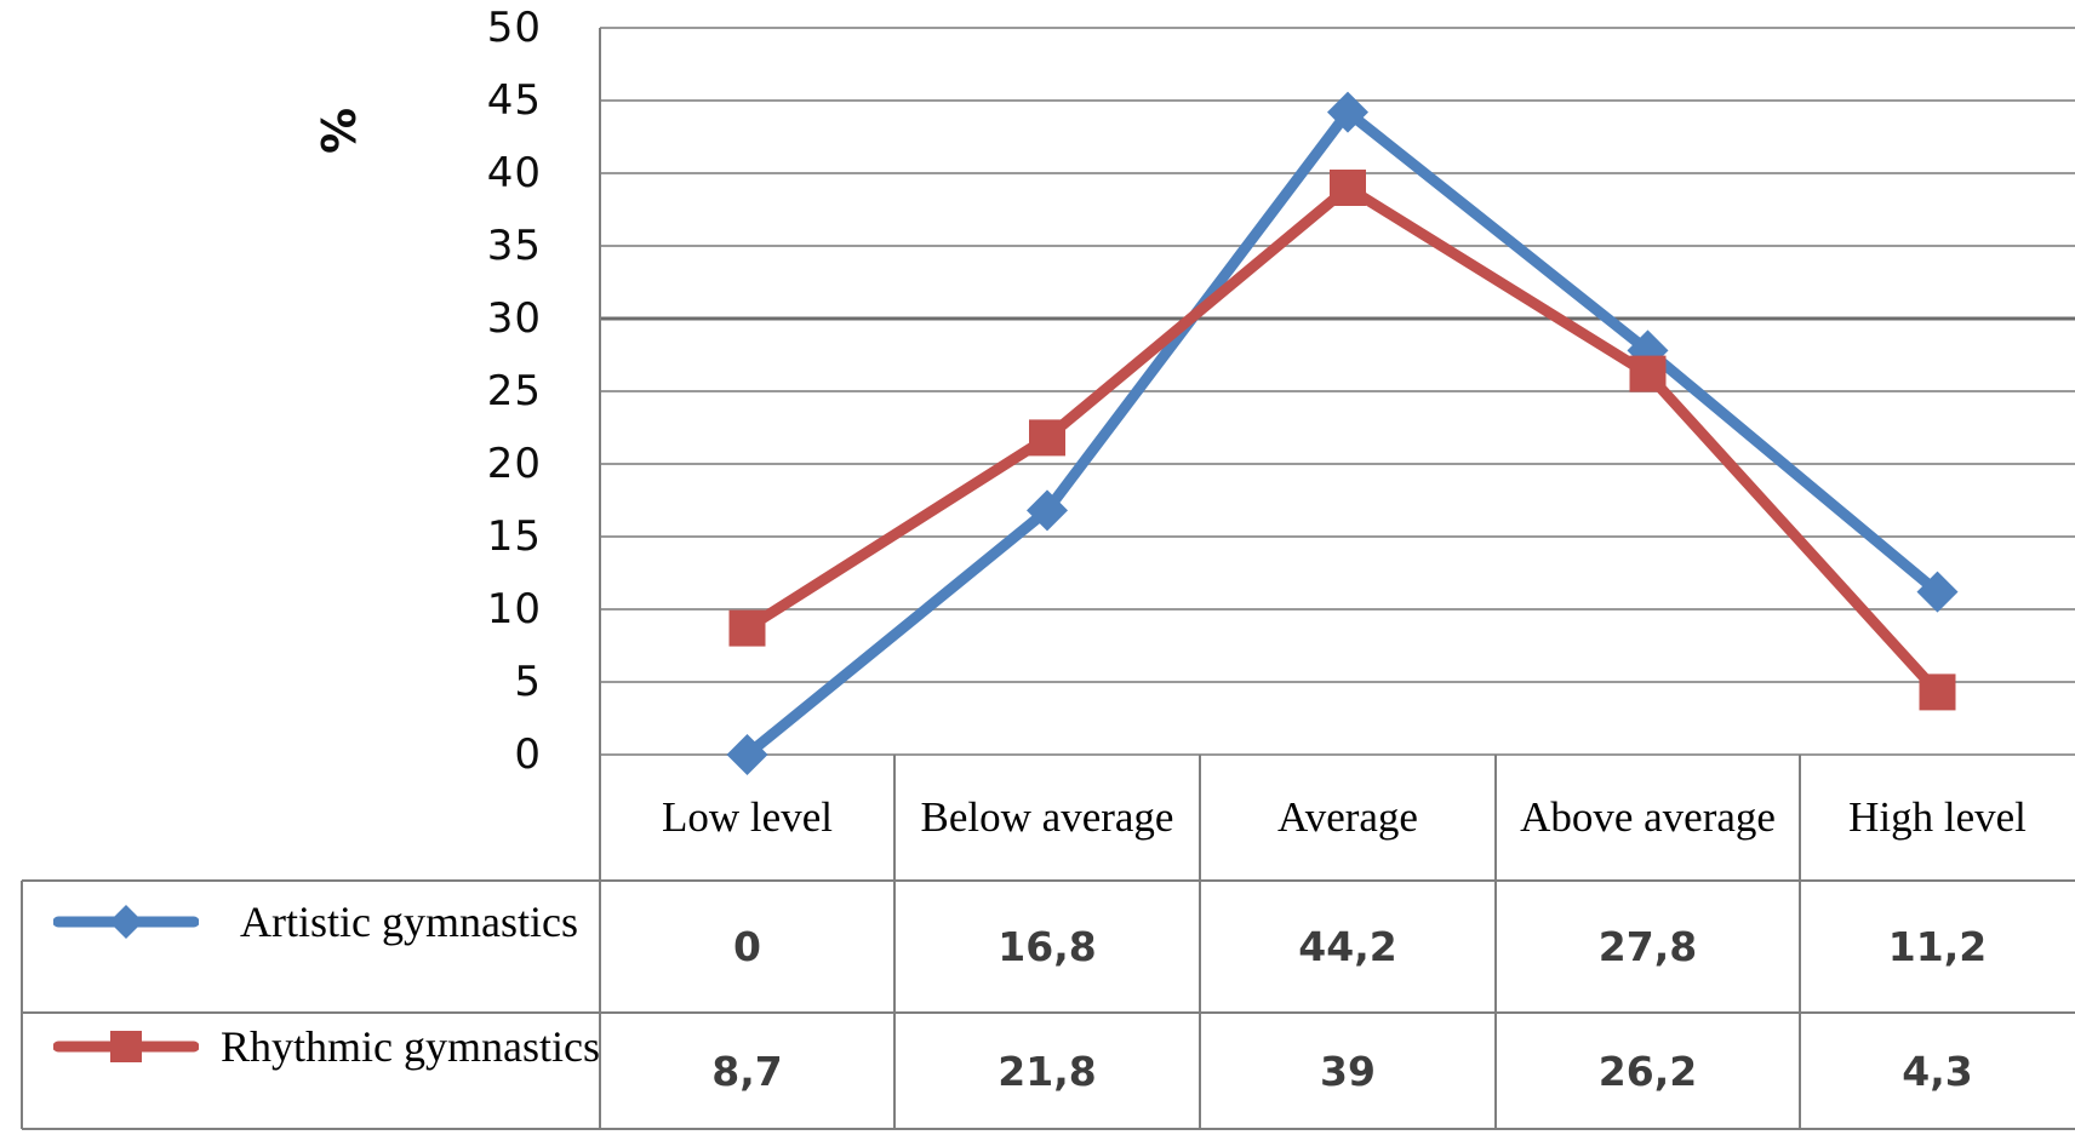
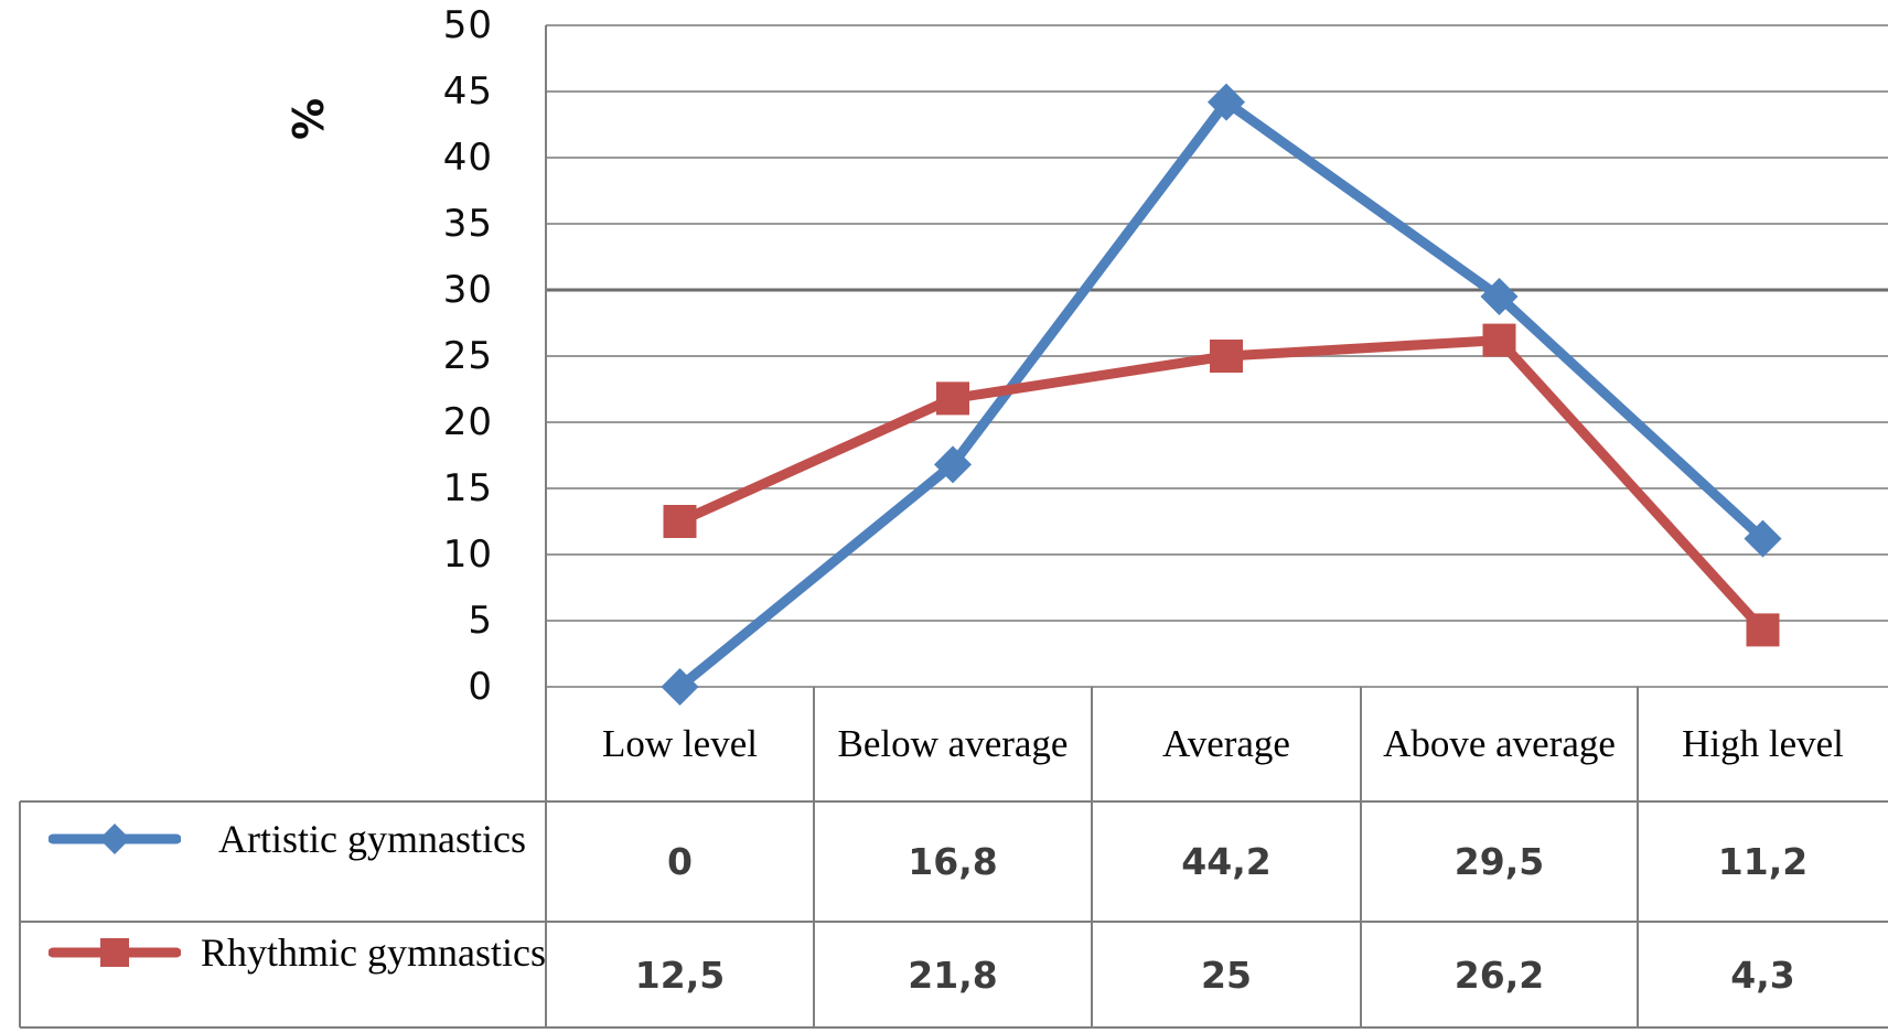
Rhythmic gymnastics/Low level: 8,7 -> 12,5
Rhythmic gymnastics/Average: 39 -> 25
Artistic gymnastics/Above average: 27,8 -> 29,5
